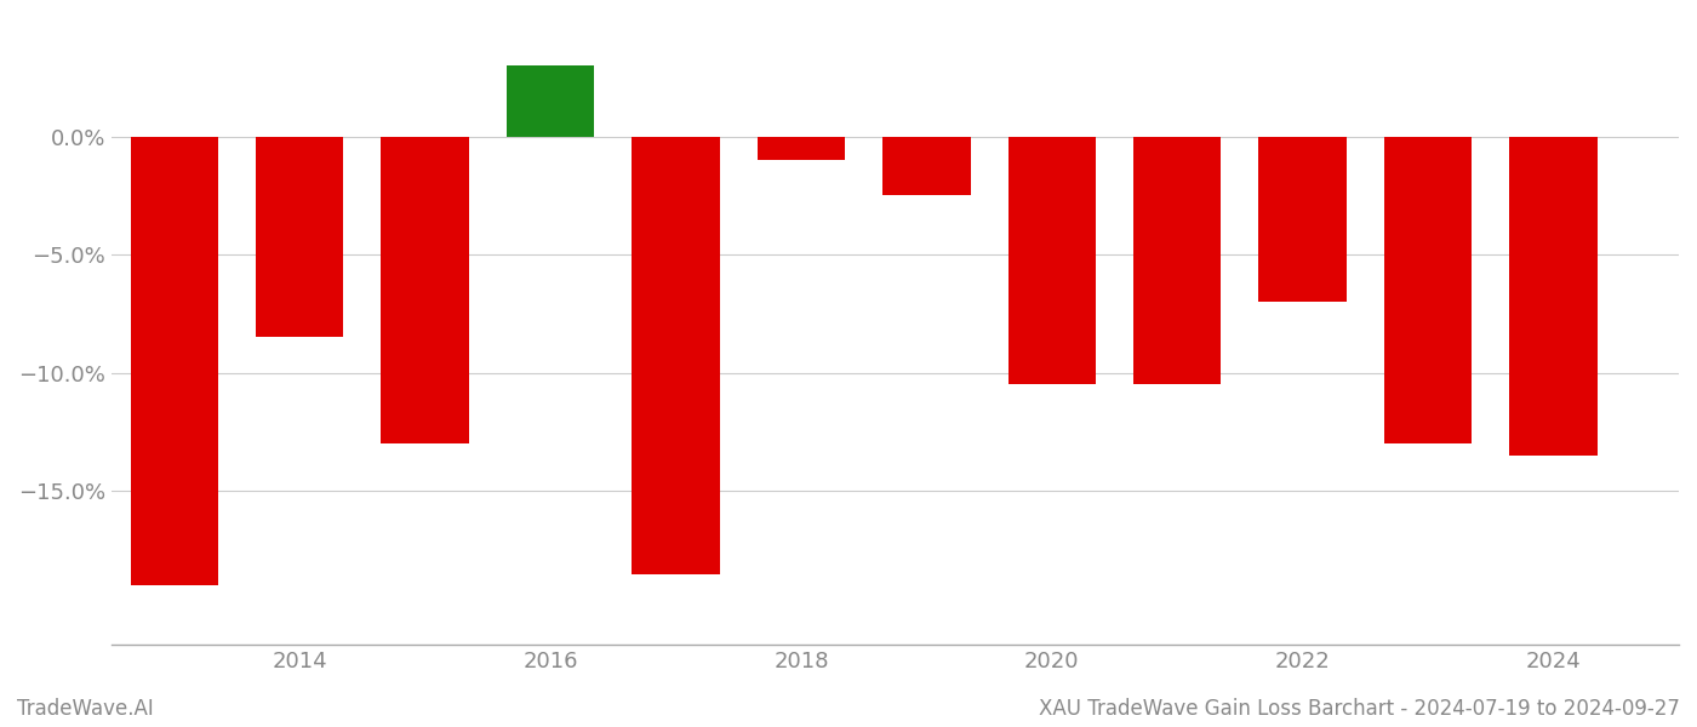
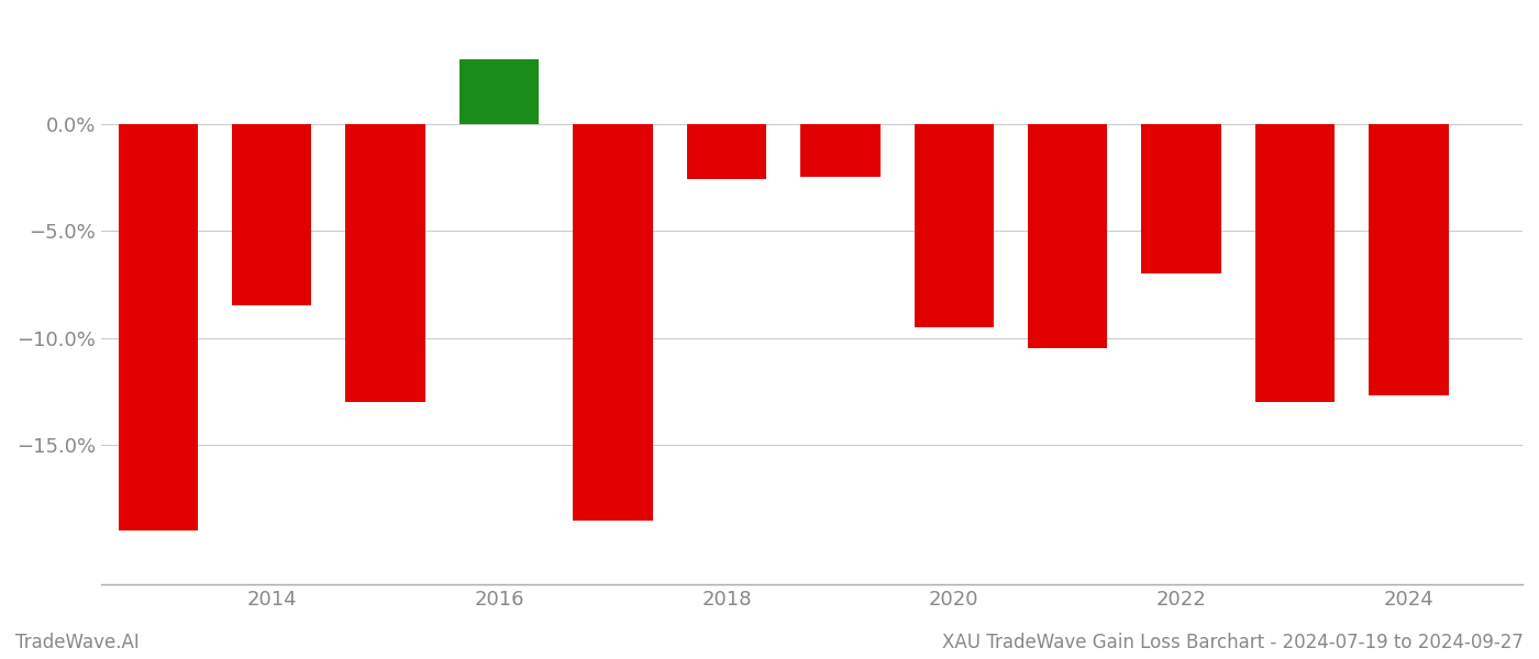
2018: -1.0% -> -2.6%
2020: -10.5% -> -9.5%
2024: -13.5% -> -12.7%
